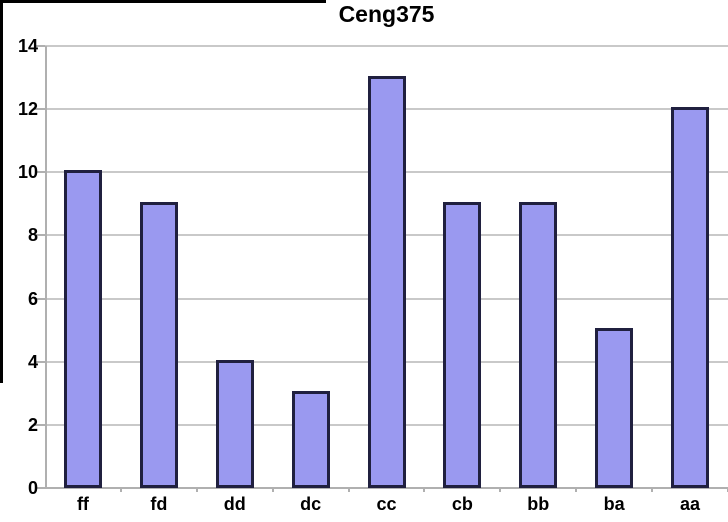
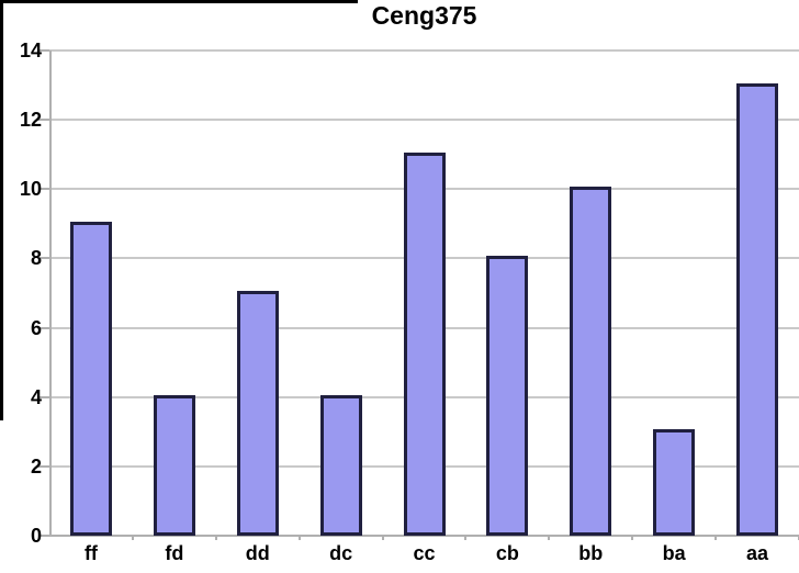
ff: 10 -> 9
fd: 9 -> 4
dd: 4 -> 7
dc: 3 -> 4
cc: 13 -> 11
cb: 9 -> 8
bb: 9 -> 10
ba: 5 -> 3
aa: 12 -> 13
